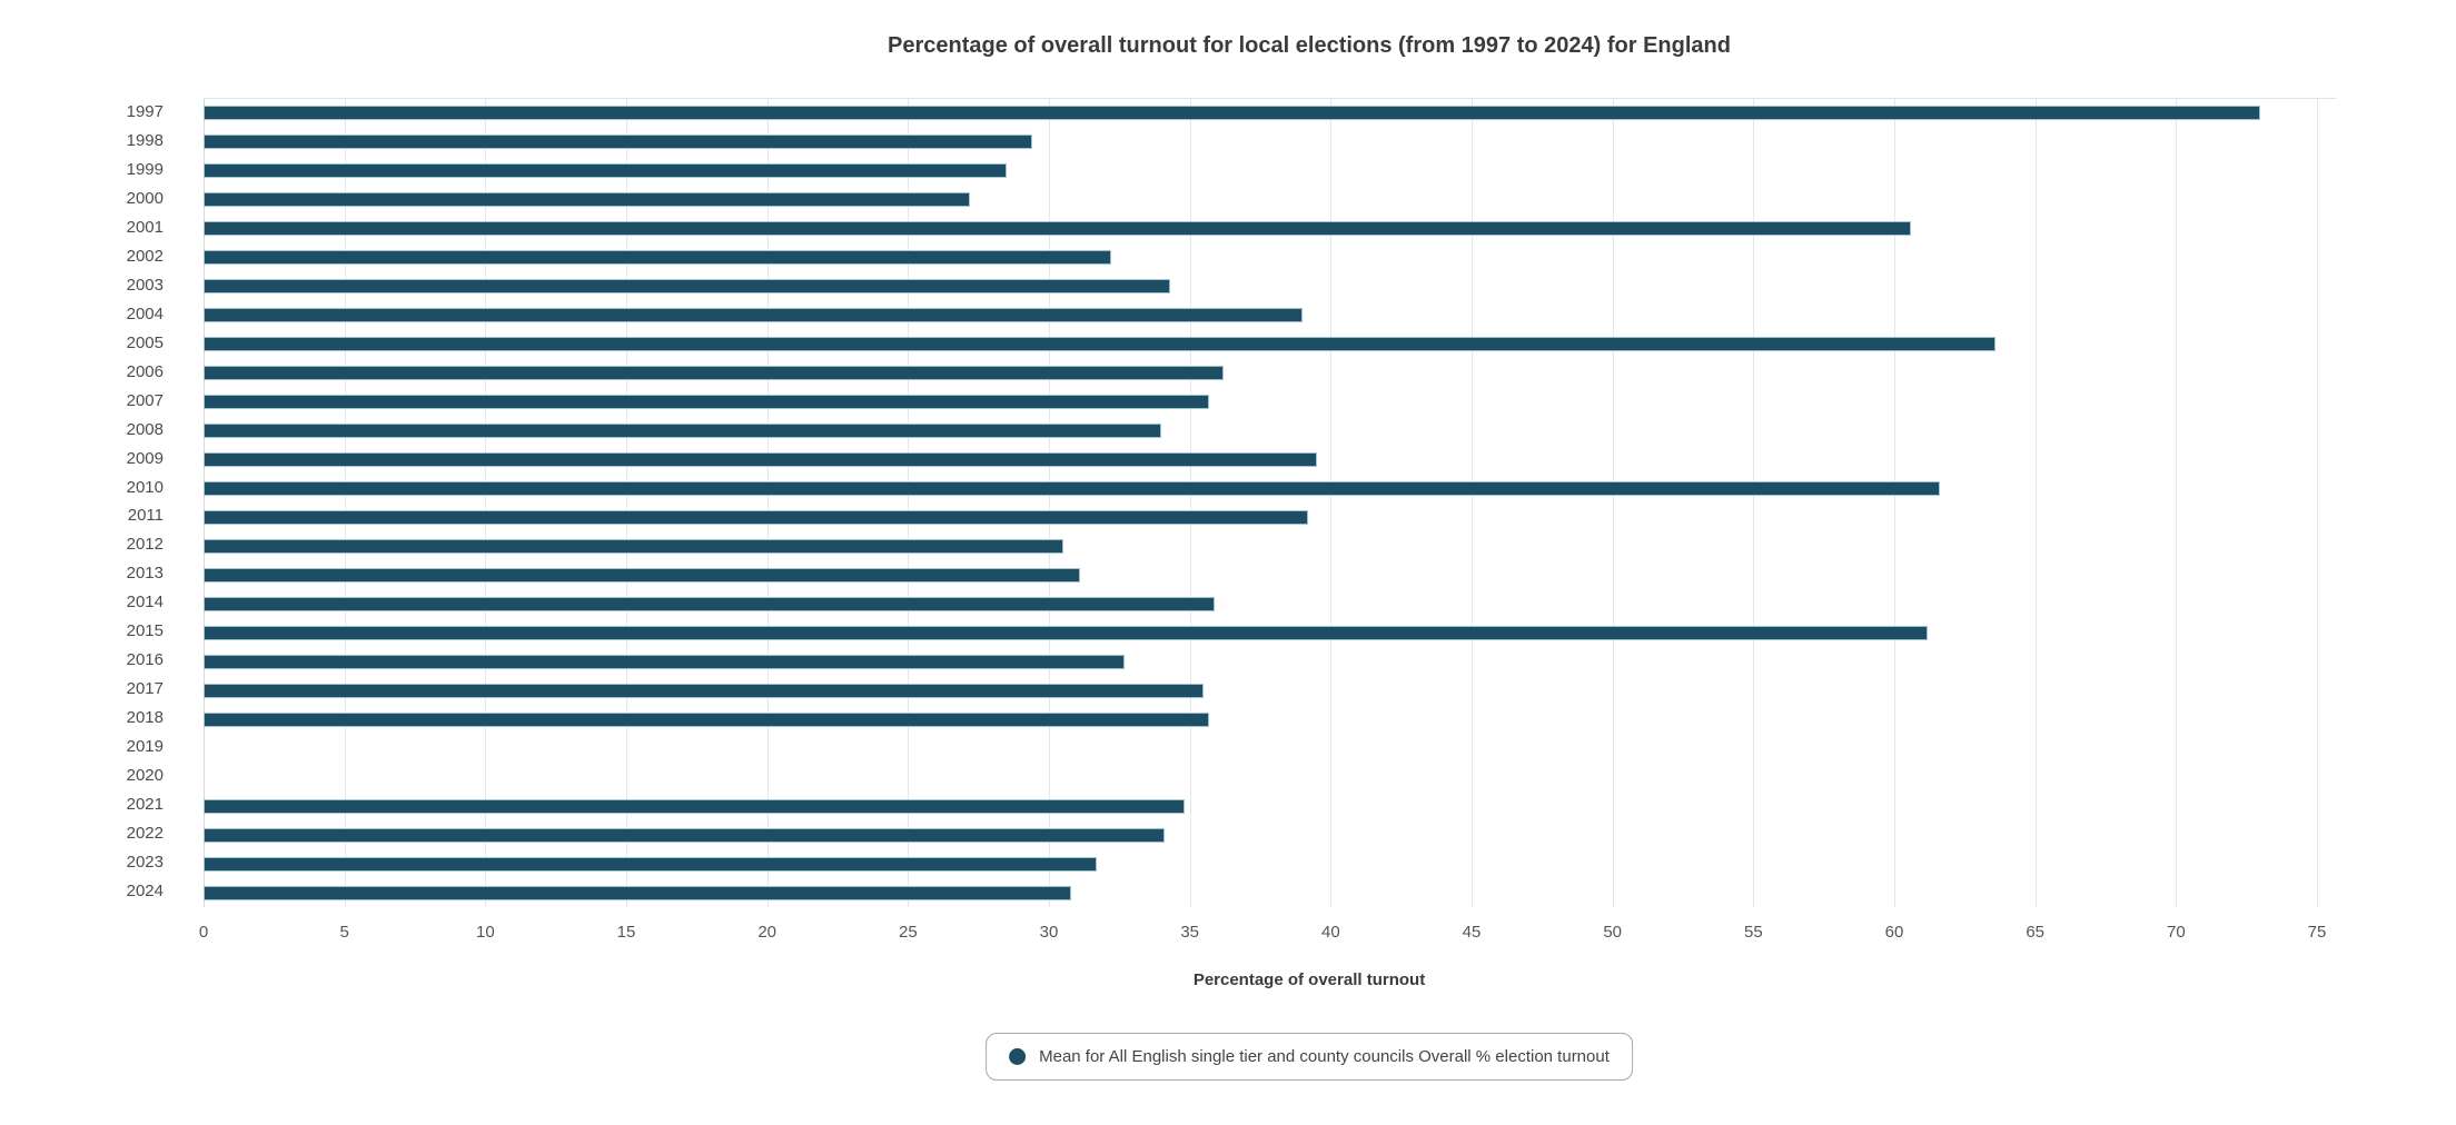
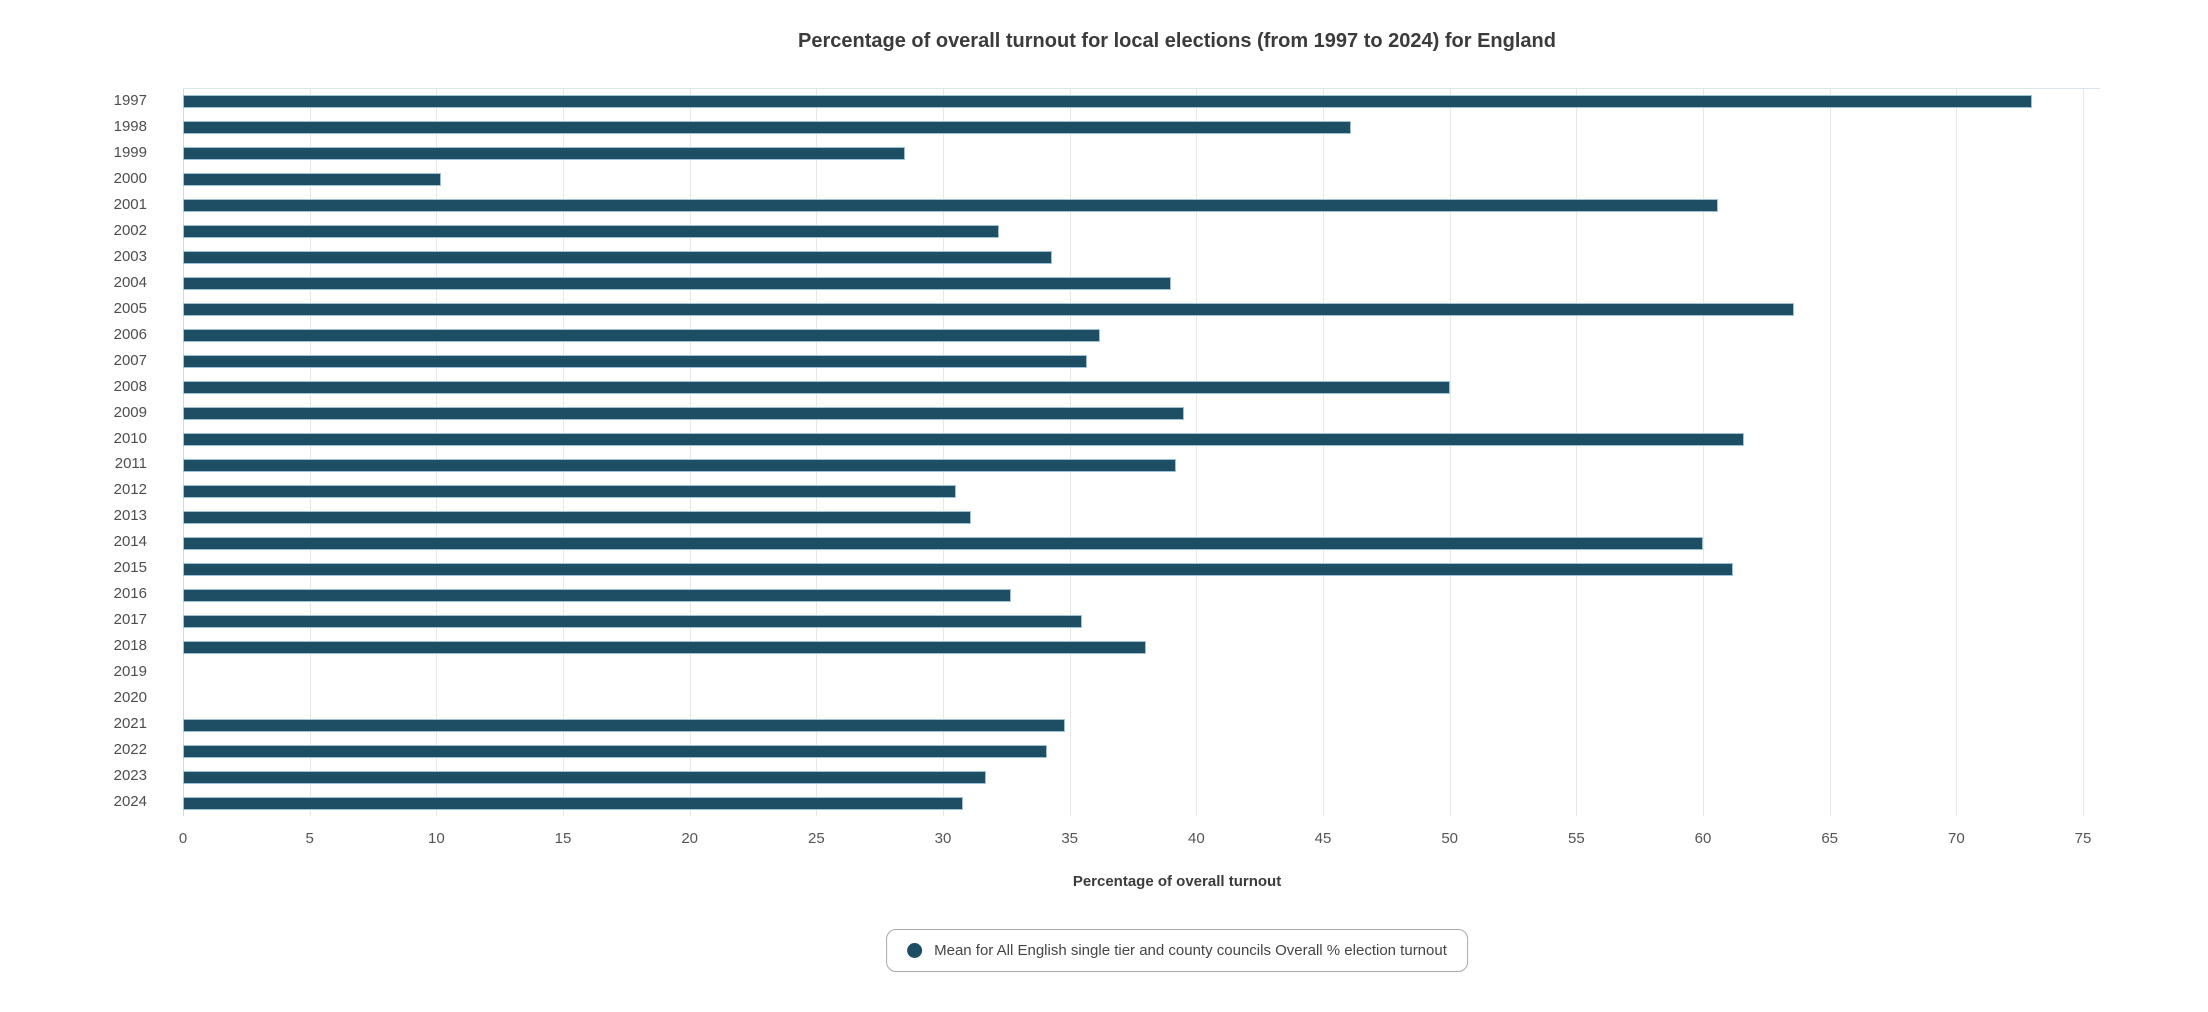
1998: 29.4 -> 46.1
2000: 27.2 -> 10.2
2008: 34.0 -> 50.0
2014: 35.9 -> 60.0
2018: 35.7 -> 38.0
